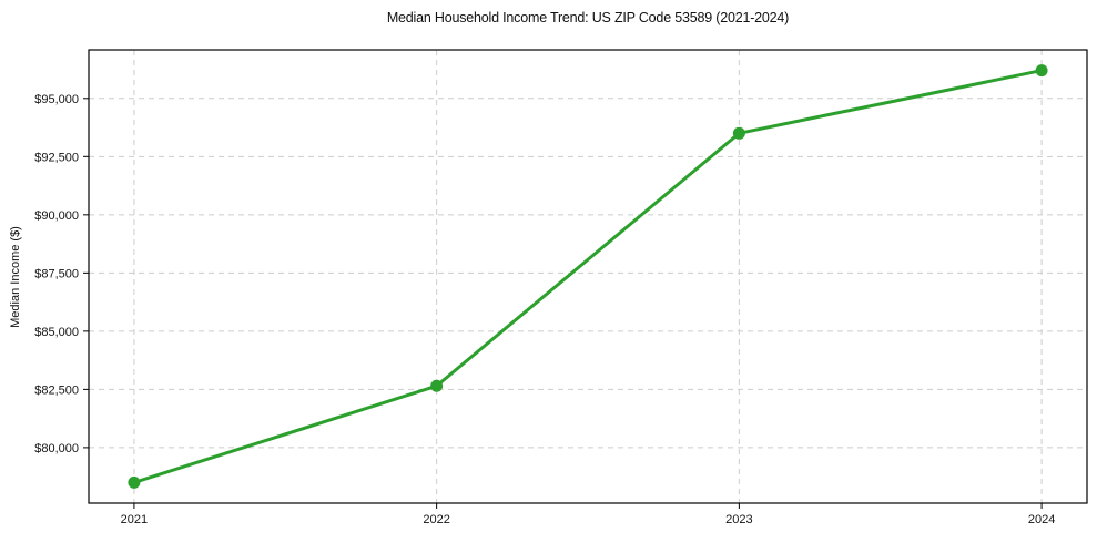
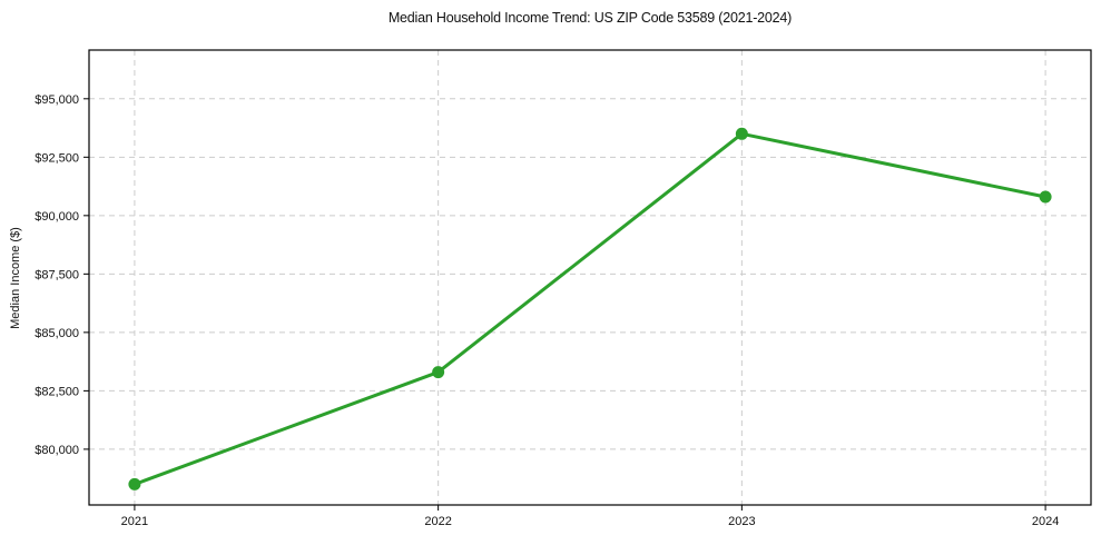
2022: $82600 -> $83300
2024: $96200 -> $90800
